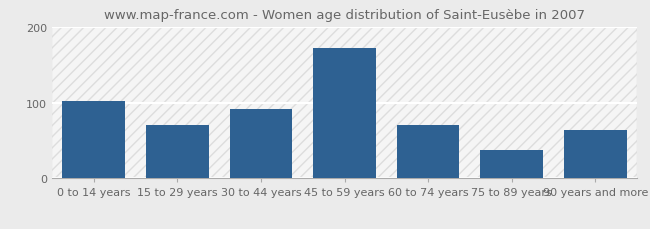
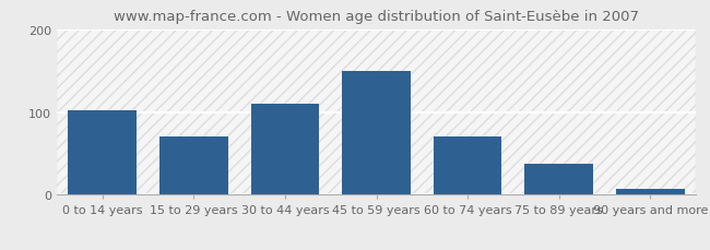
30 to 44 years: 92 -> 110
45 to 59 years: 172 -> 150
90 years and more: 64 -> 7
